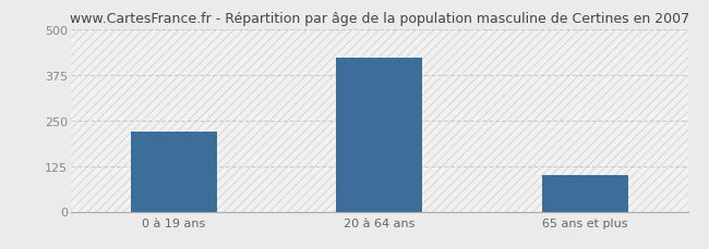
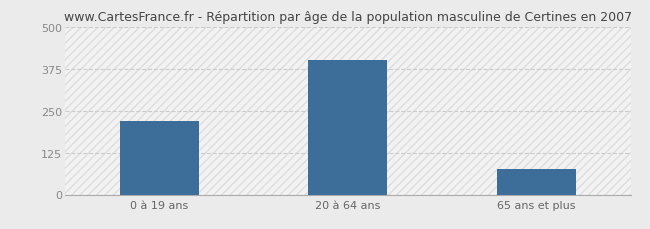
20 à 64 ans: 420 -> 400
65 ans et plus: 100 -> 75
